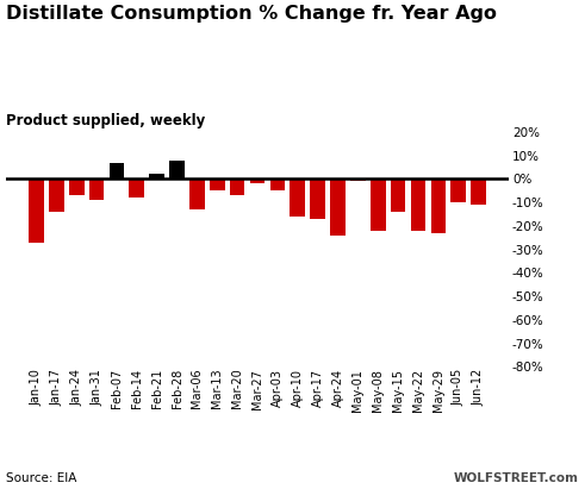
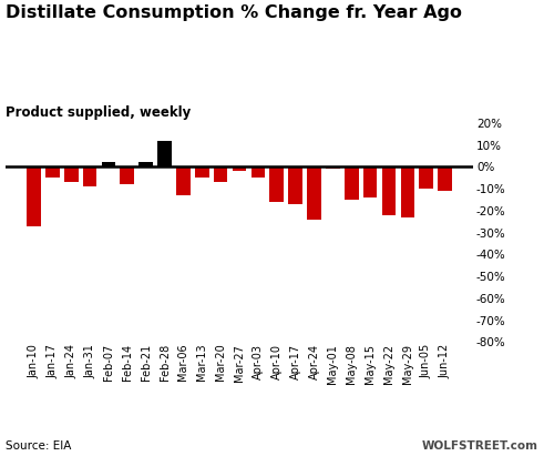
Jan-17: -14% -> -5%
Feb-07: 7% -> 2%
Feb-28: 8% -> 12%
May-08: -22% -> -15%
